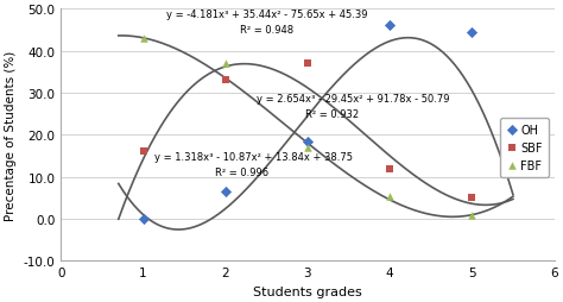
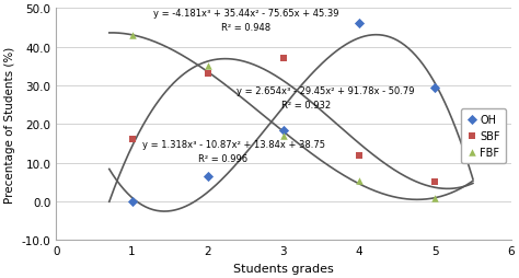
FBF/2: 37.0 -> 35.0
OH/5: 44.5 -> 29.5
